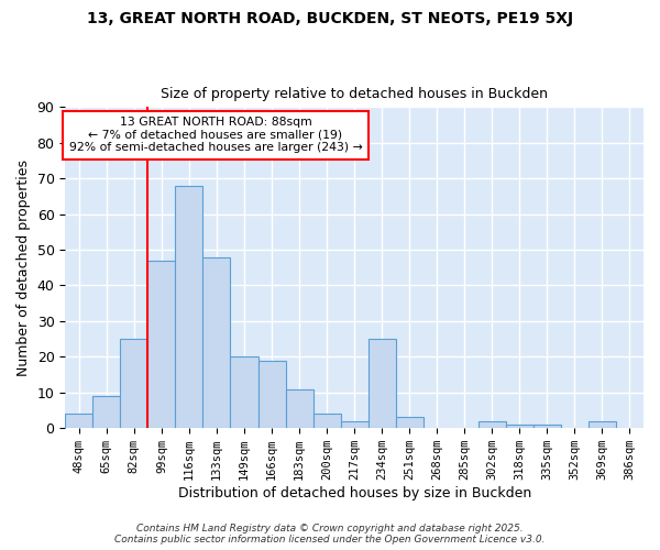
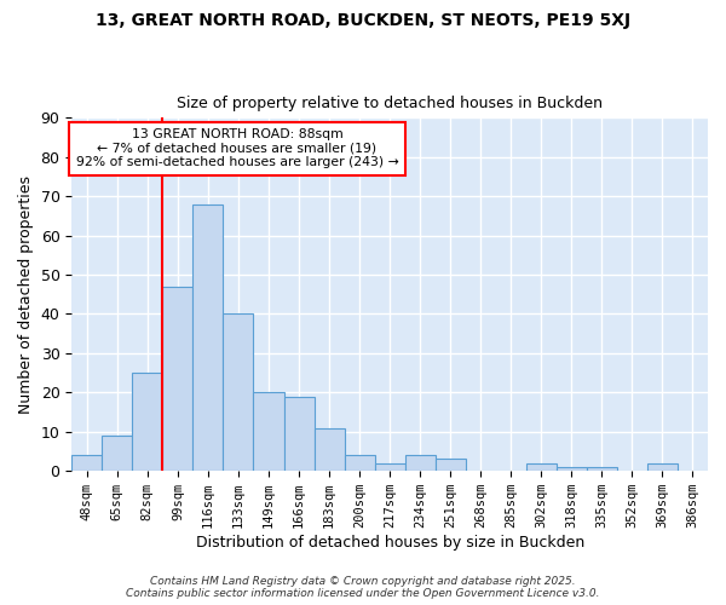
133sqm: 48 -> 40
234sqm: 25 -> 4
